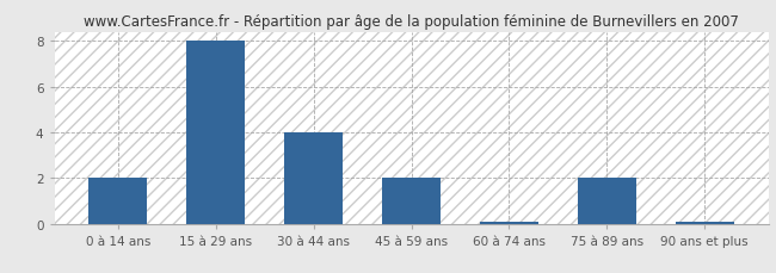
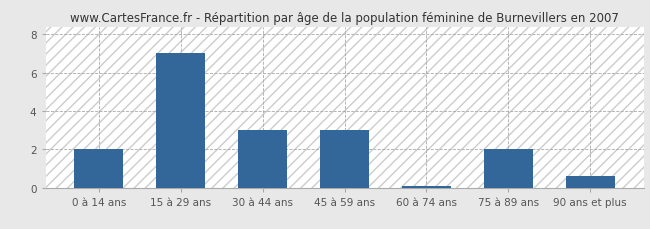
15 à 29 ans: 8.0 -> 7.0
30 à 44 ans: 4.0 -> 3.0
45 à 59 ans: 2.0 -> 3.0
90 ans et plus: 0.1 -> 0.6
